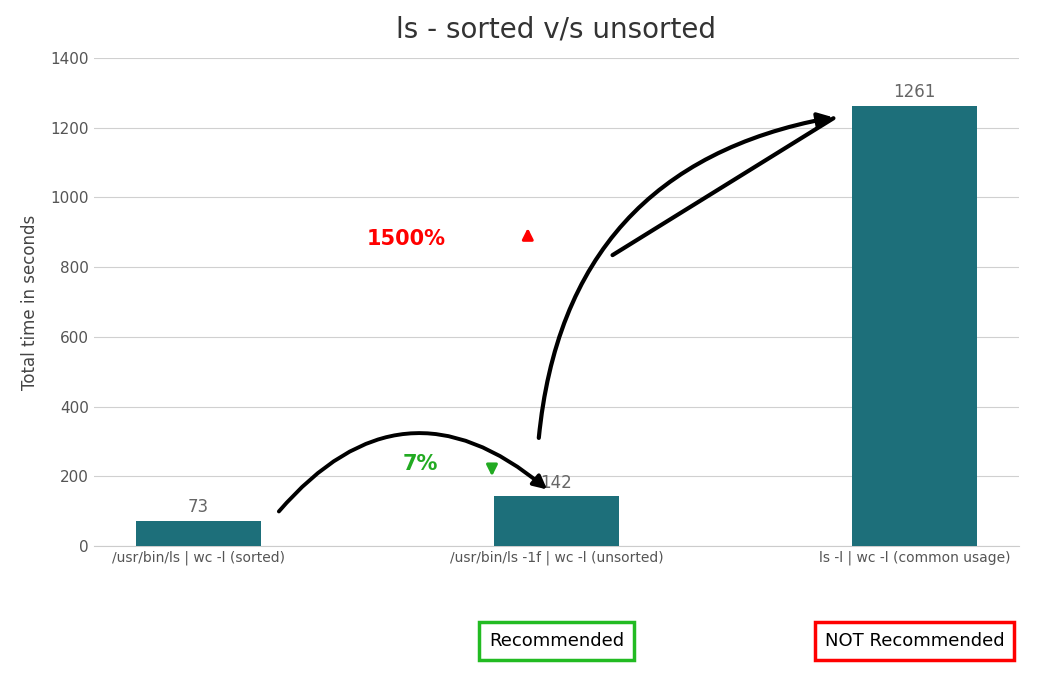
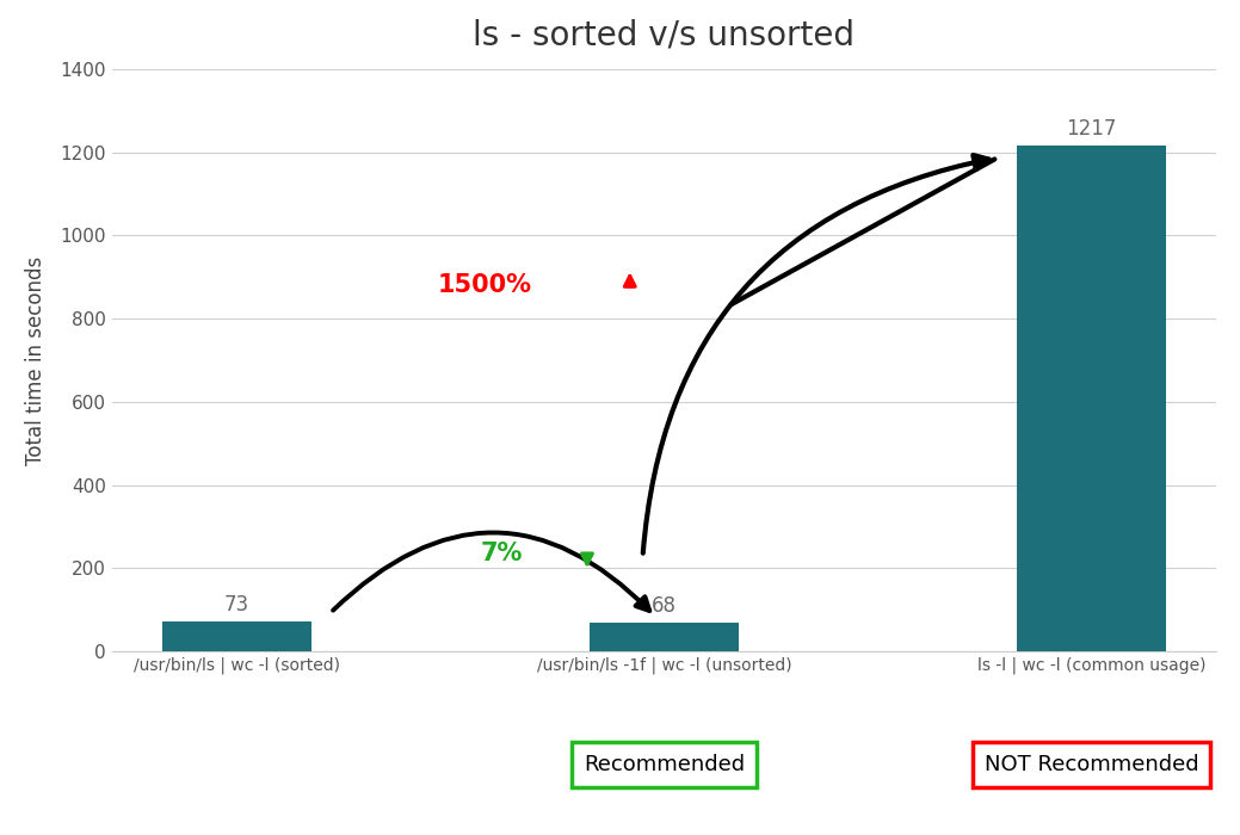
/usr/bin/ls -1f | wc -l (unsorted): 142 -> 68
ls -l | wc -l (common usage): 1261 -> 1217
